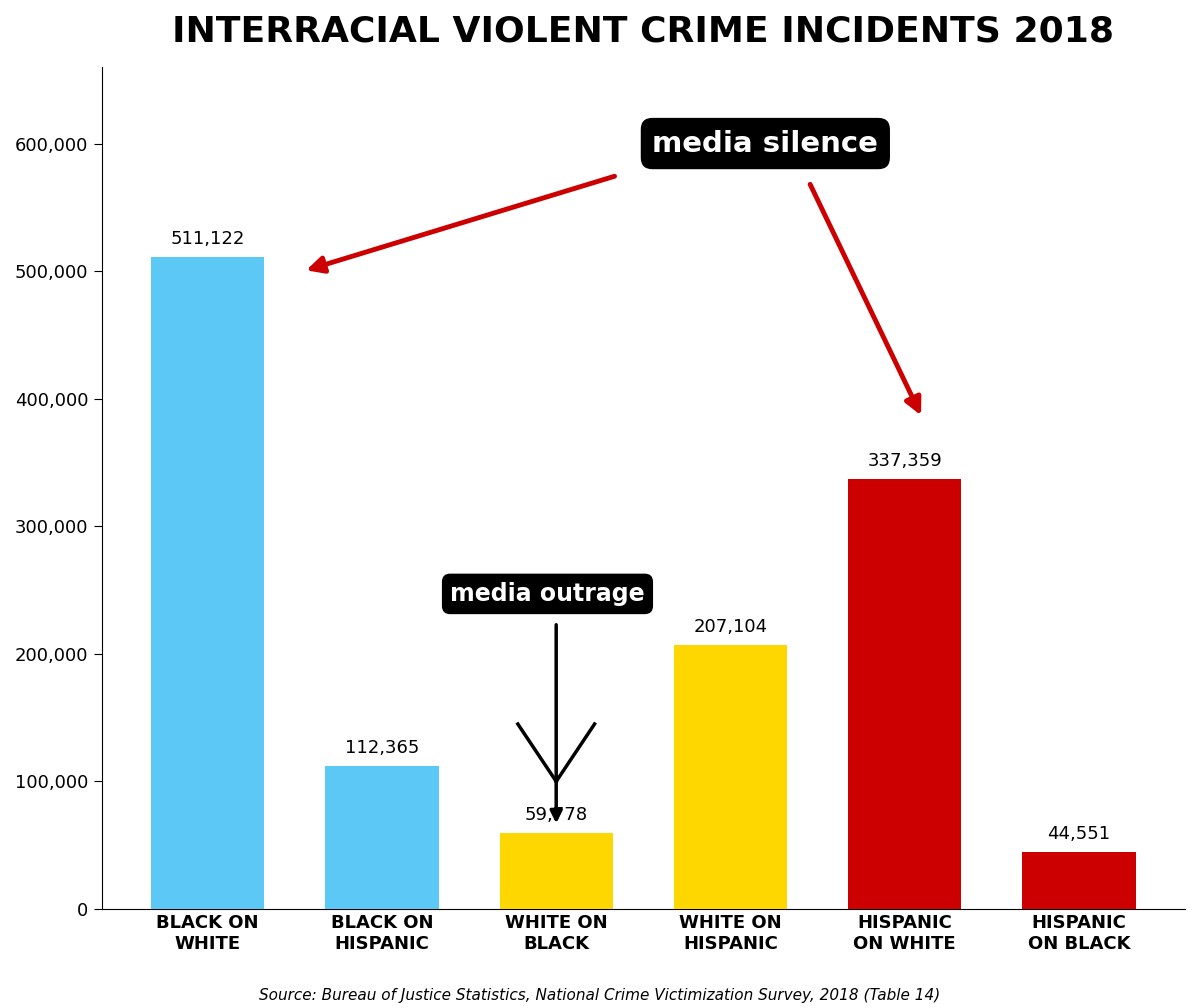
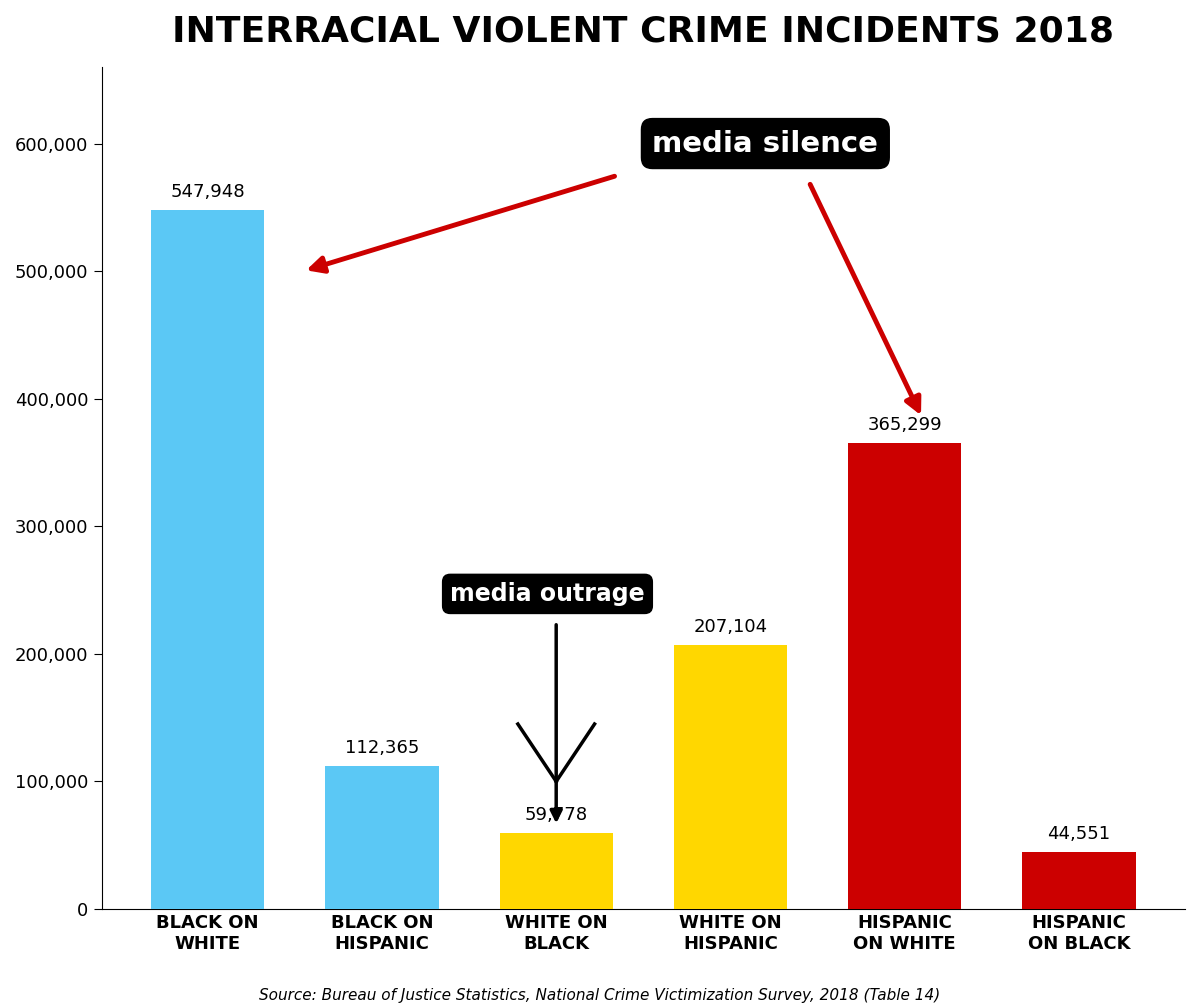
BLACK ON WHITE: 511,122 -> 547,948
HISPANIC ON WHITE: 337,359 -> 365,299
